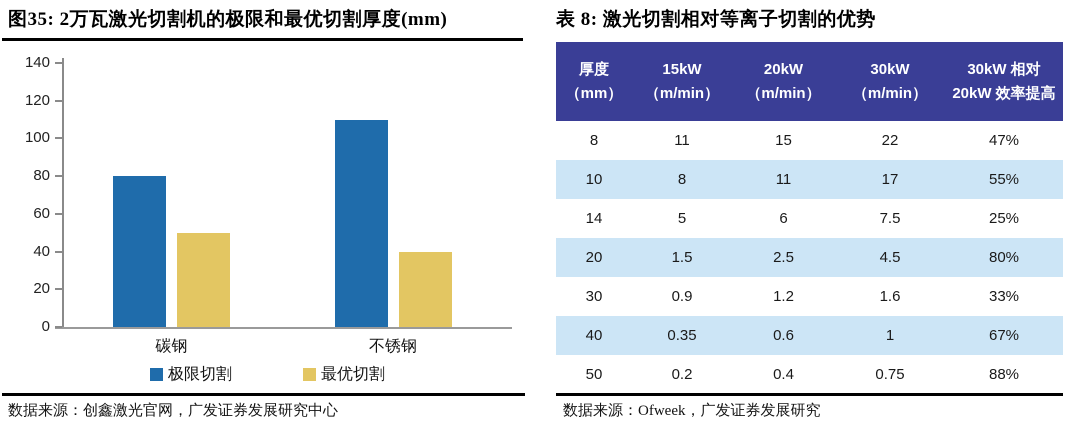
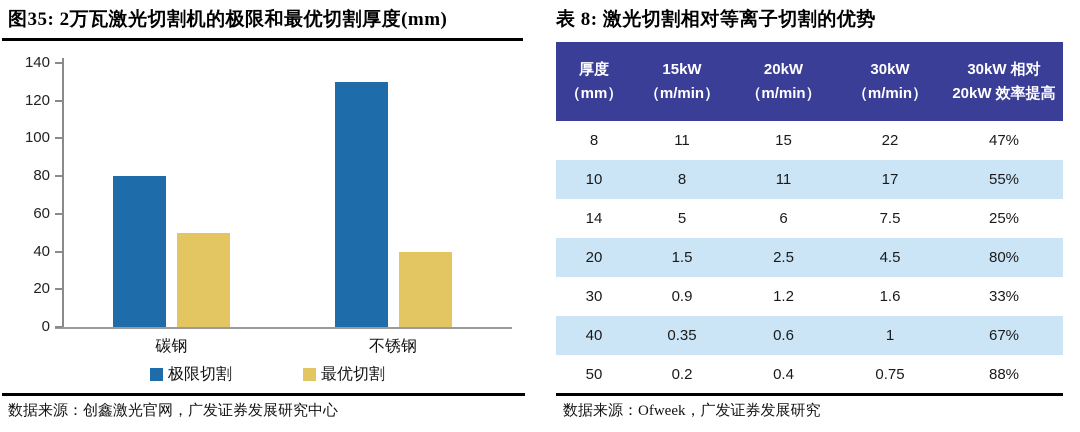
极限切割/不锈钢: 110 -> 130
